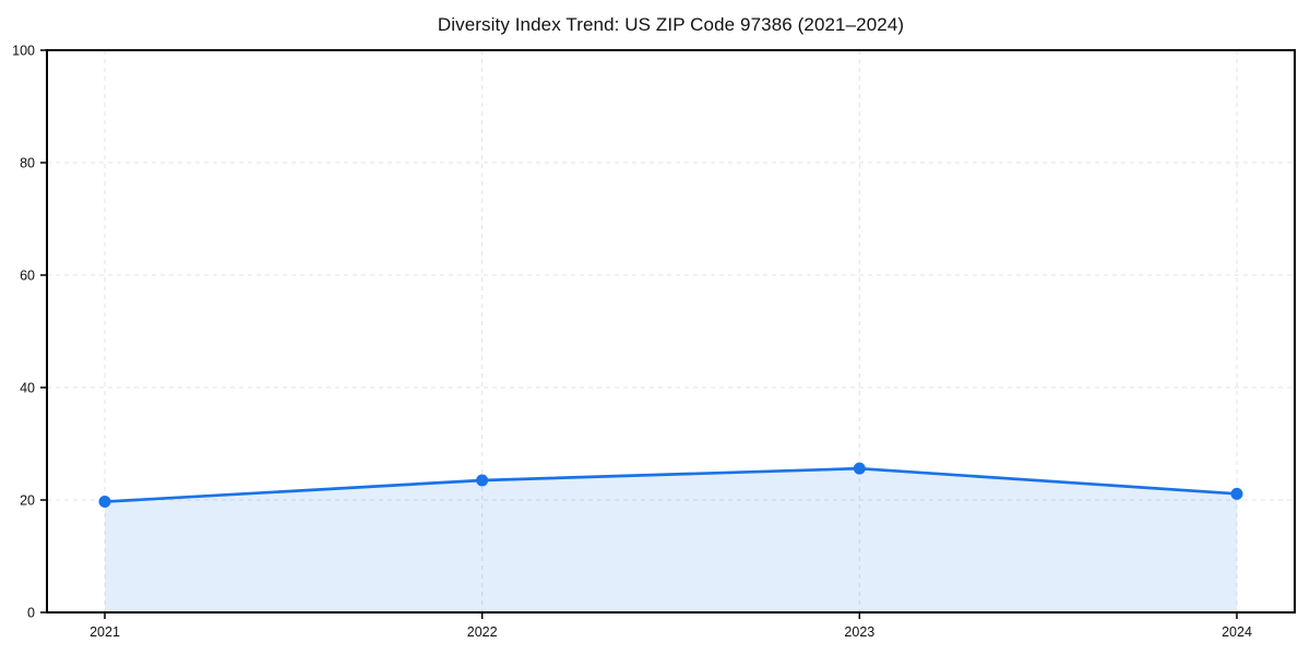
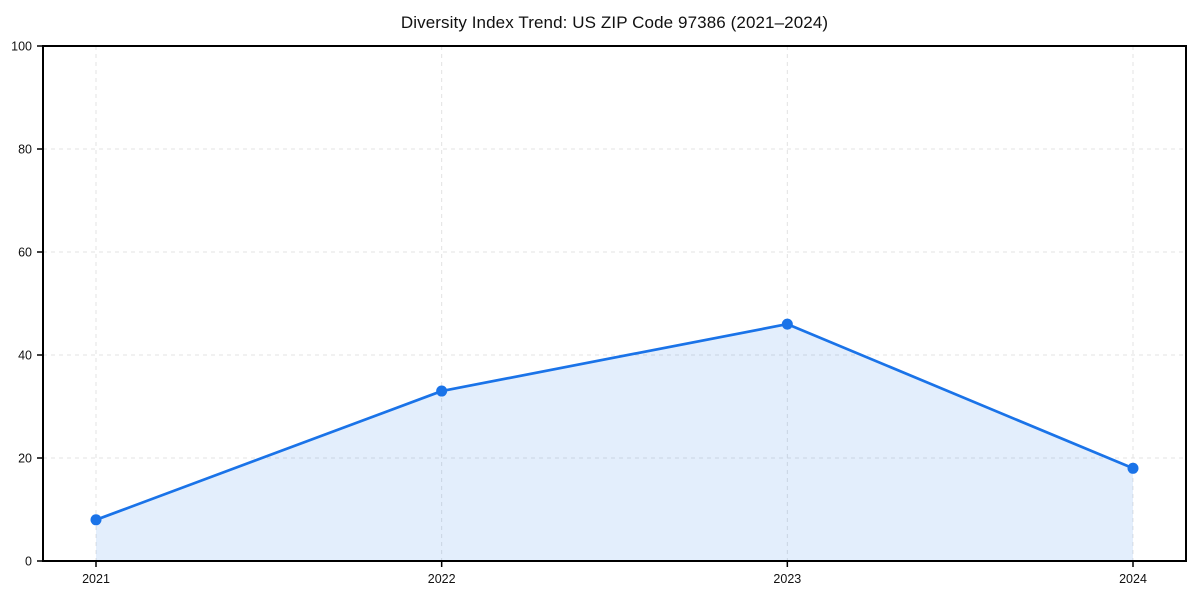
2021: 20 -> 8
2022: 24 -> 33
2023: 26 -> 46
2024: 21 -> 18
